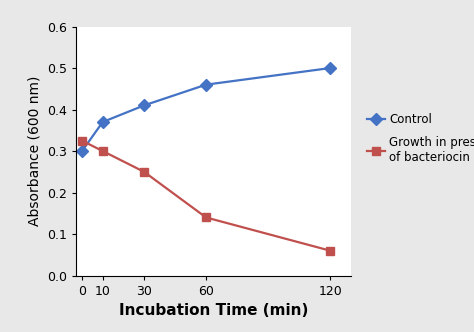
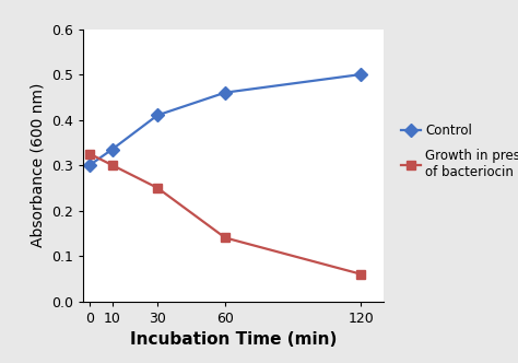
Control/10: 0.370 -> 0.335
